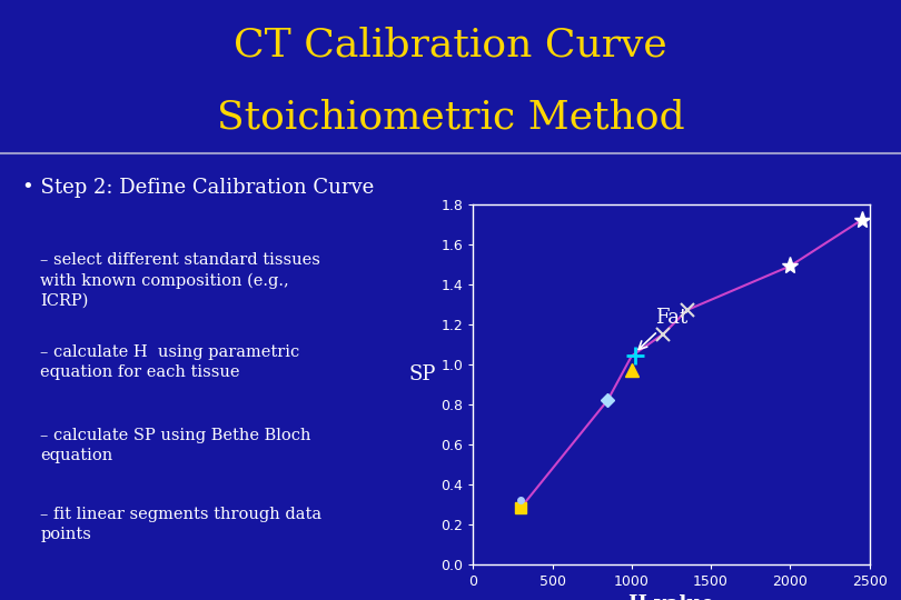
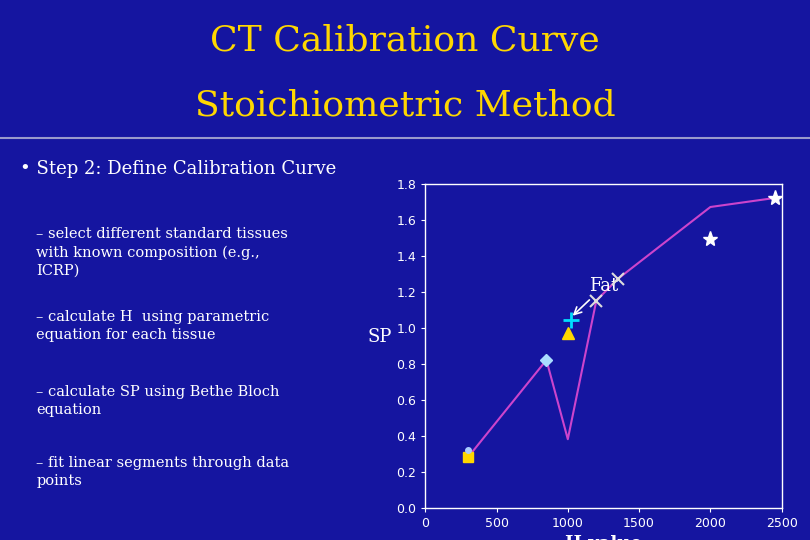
1000: 1.04 -> 0.38
2000: 1.49 -> 1.67
